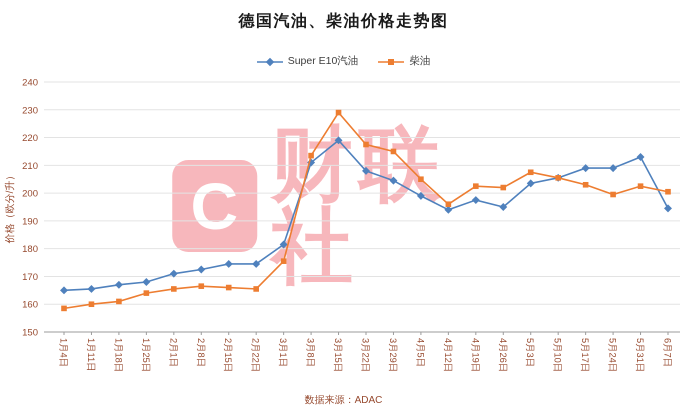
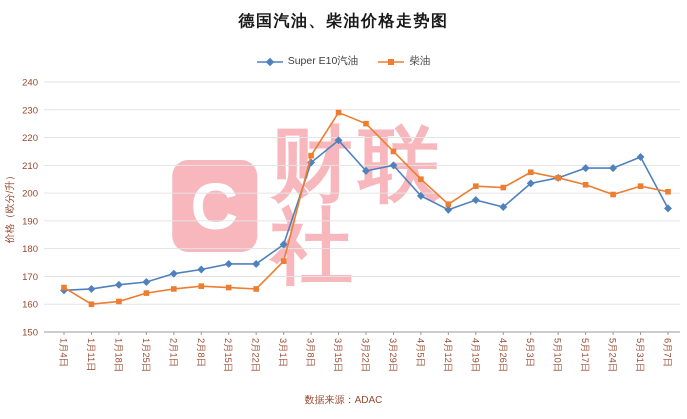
柴油/1月4日: 158 -> 166
柴油/3月22日: 218 -> 225
Super E10汽油/3月29日: 204 -> 210
